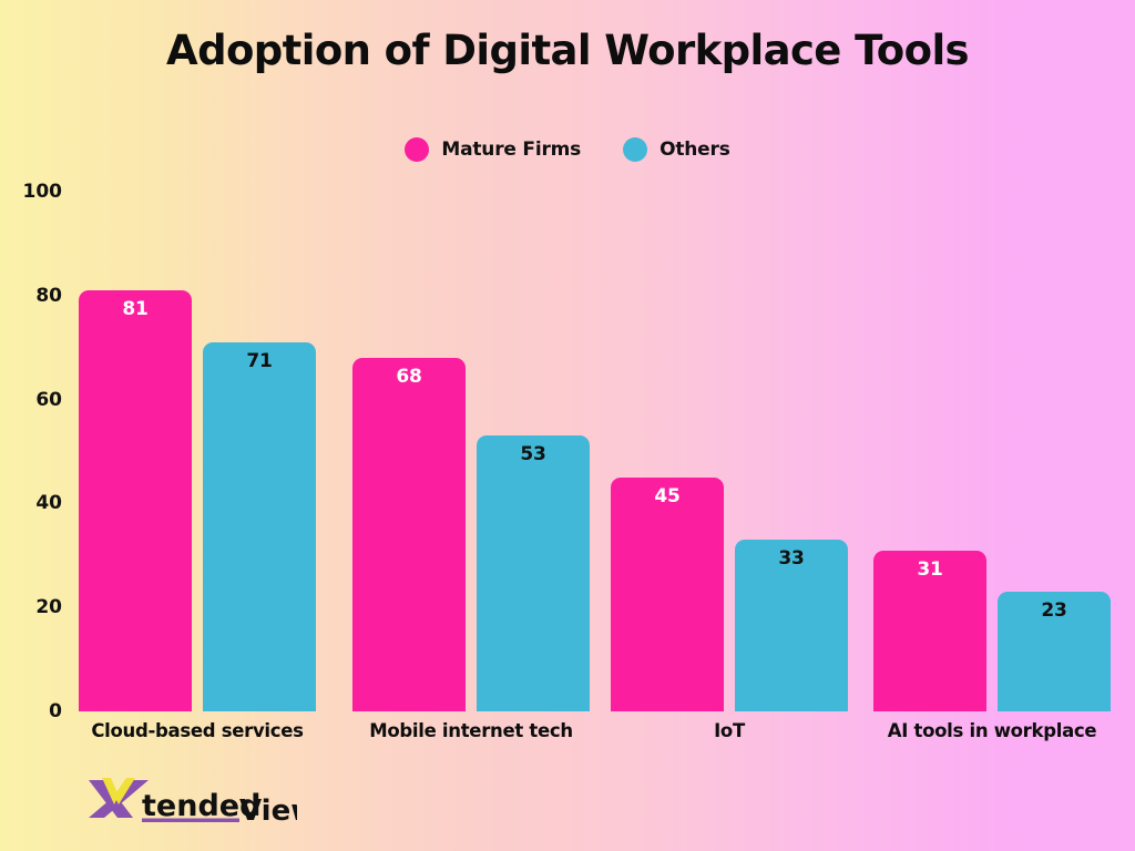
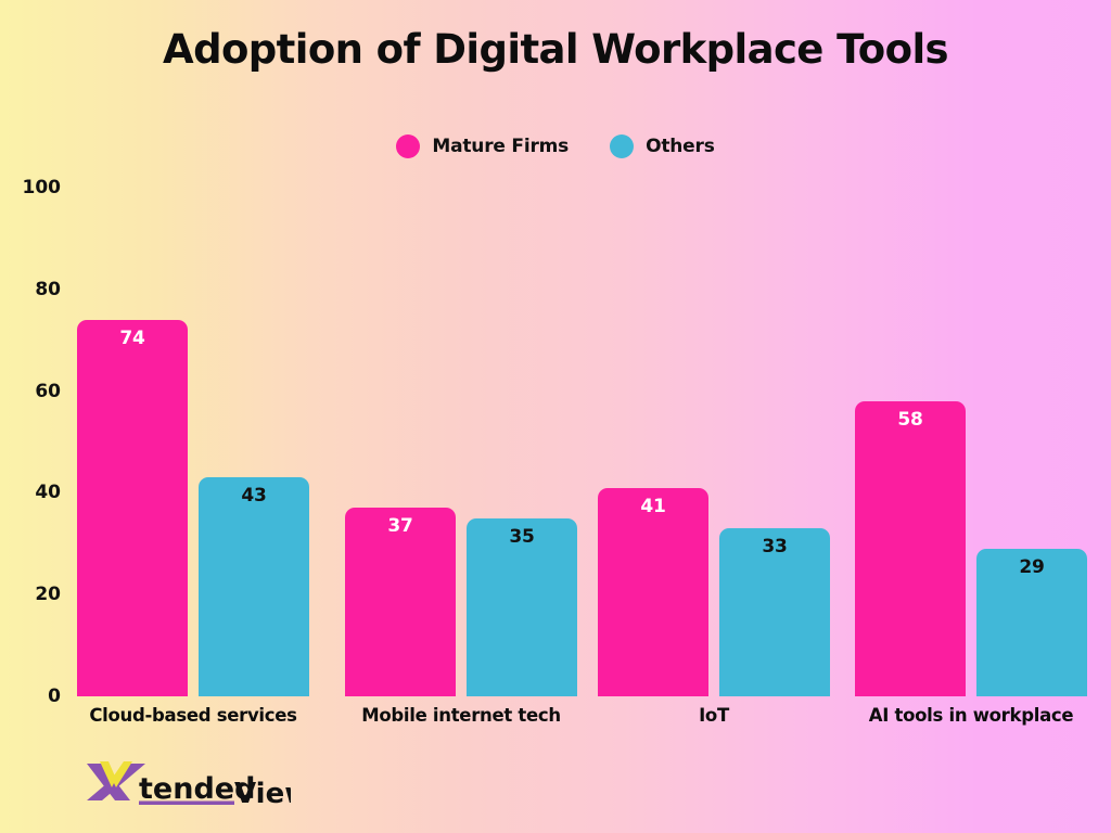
Mature Firms/Cloud-based services: 81 -> 74
Others/Cloud-based services: 71 -> 43
Mature Firms/Mobile internet tech: 68 -> 37
Others/Mobile internet tech: 53 -> 35
Mature Firms/IoT: 45 -> 41
Mature Firms/AI tools in workplace: 31 -> 58
Others/AI tools in workplace: 23 -> 29
